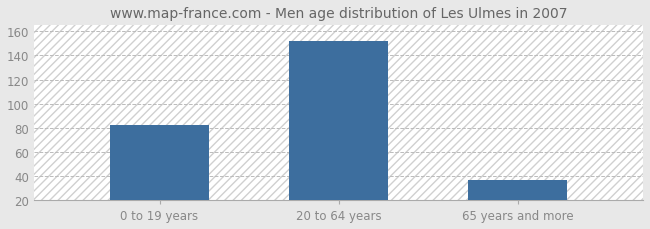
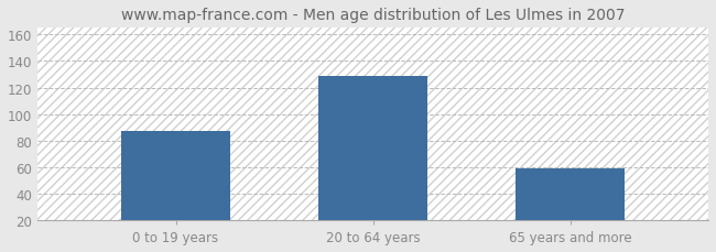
0 to 19 years: 82 -> 87
20 to 64 years: 152 -> 129
65 years and more: 37 -> 59
